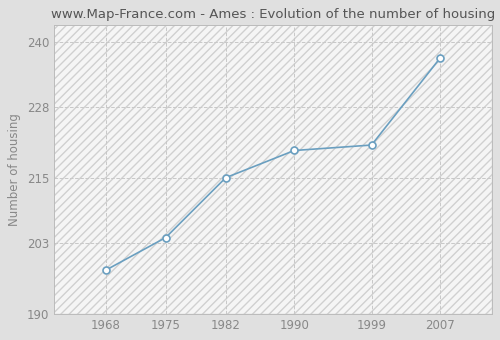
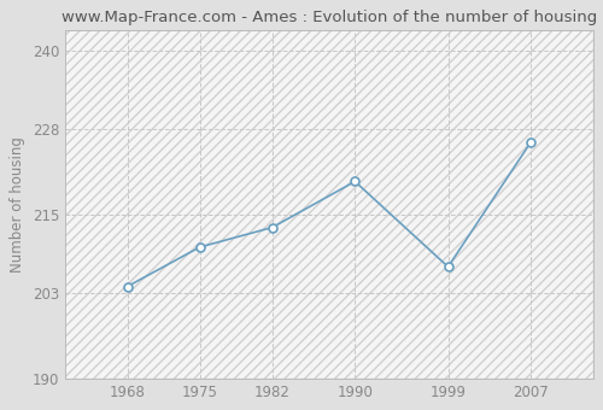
1968: 198 -> 204
1975: 204 -> 210
1982: 215 -> 213
1999: 221 -> 207
2007: 237 -> 226
